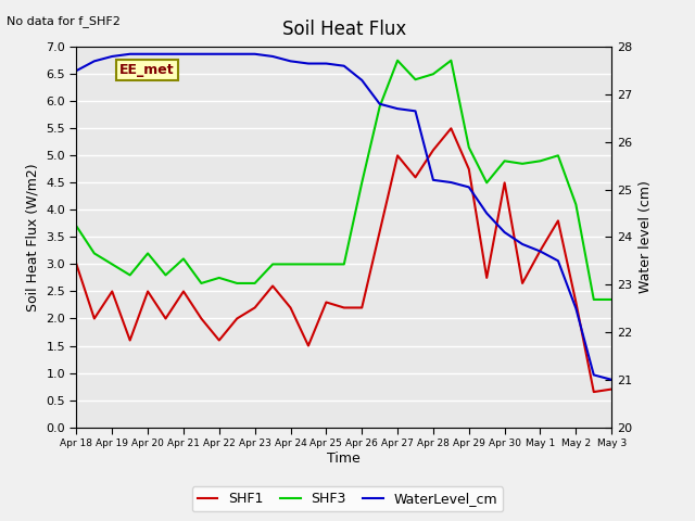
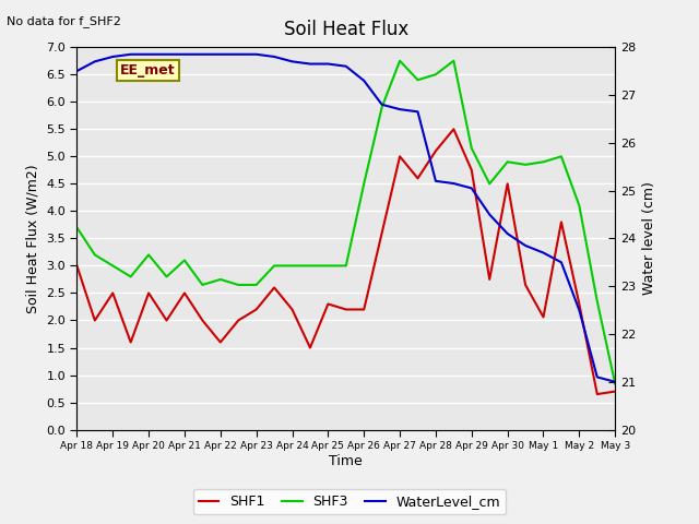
SHF1/May 1: 3.25 -> 2.06
SHF3/May 3: 2.35 -> 0.84
